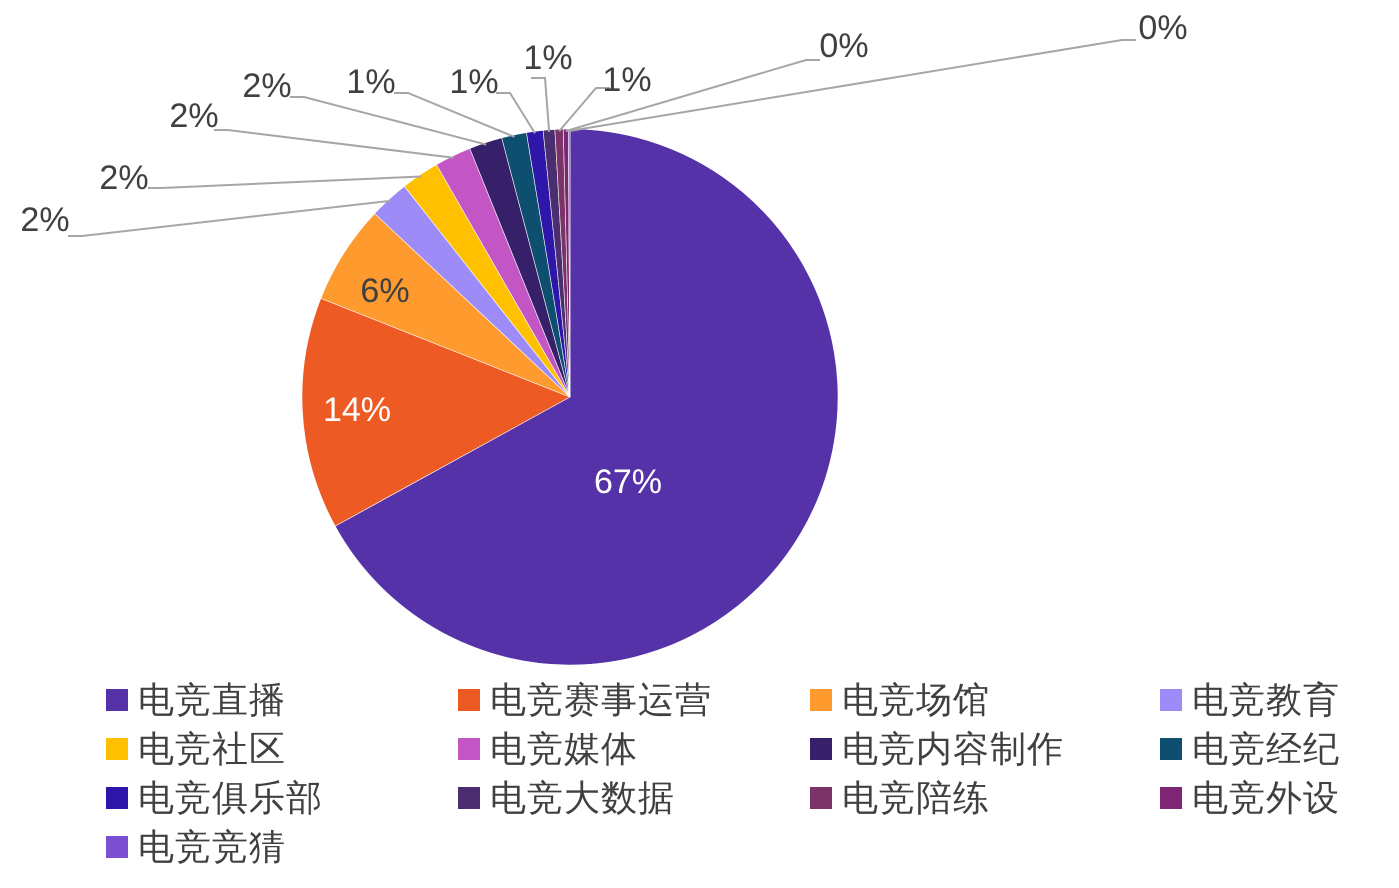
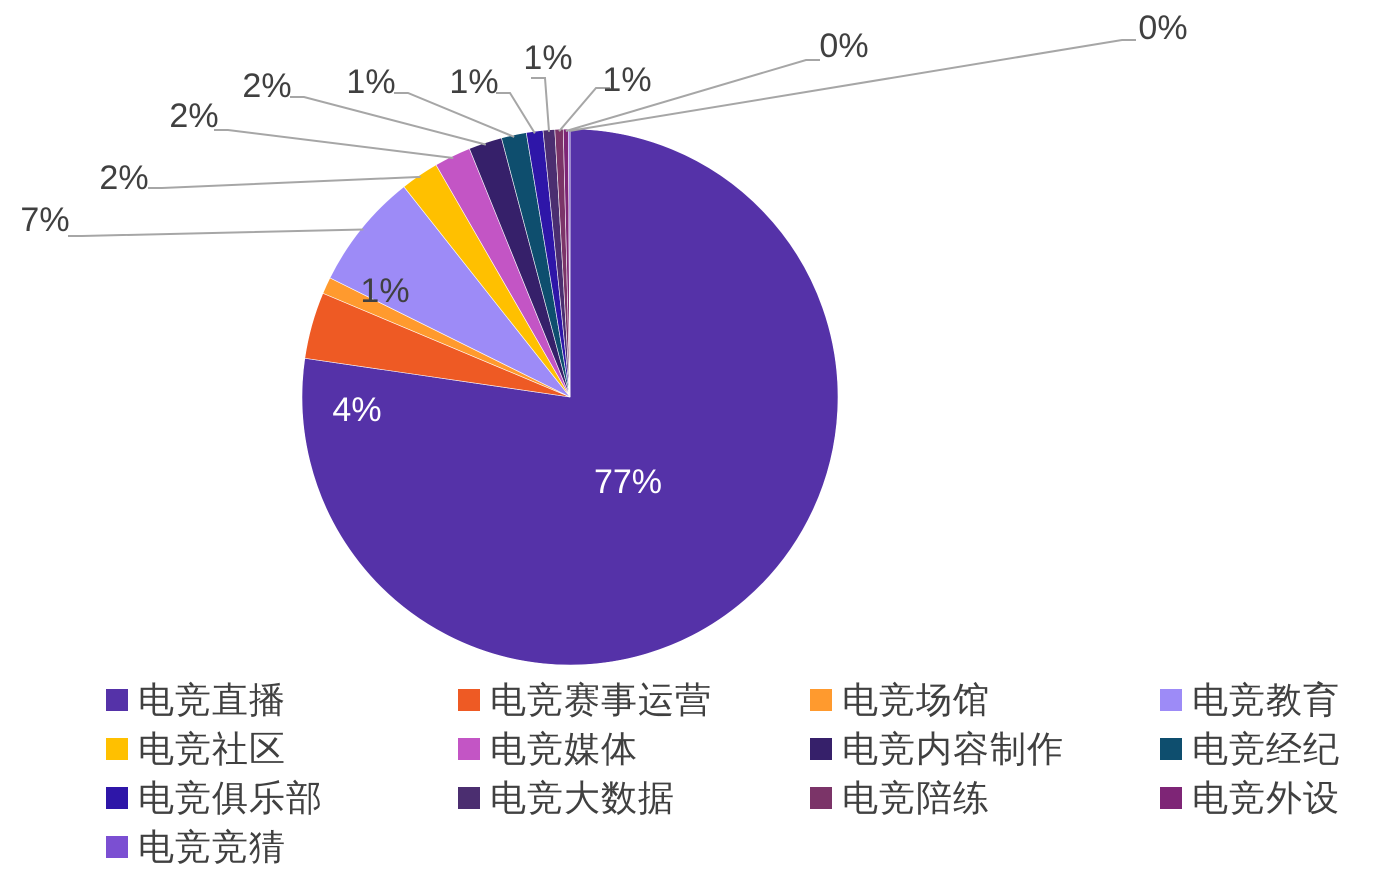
电竞直播: 67% -> 77%
电竞赛事运营: 14% -> 4%
电竞场馆: 6% -> 1%
电竞教育: 2% -> 7%
